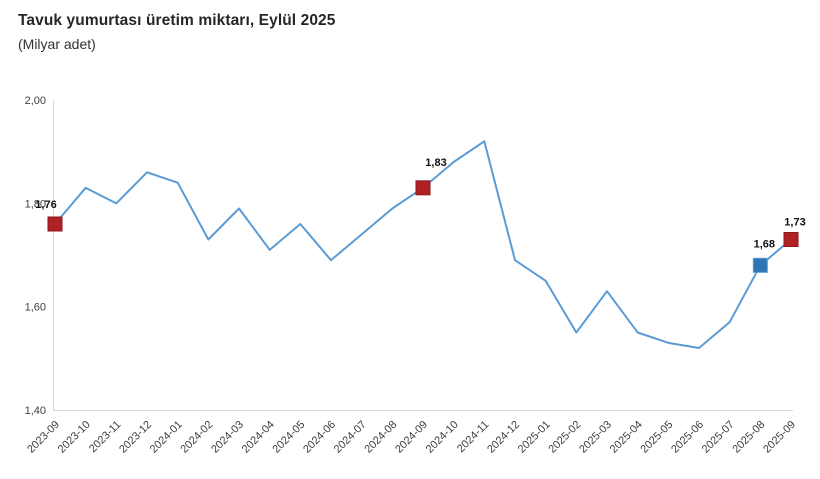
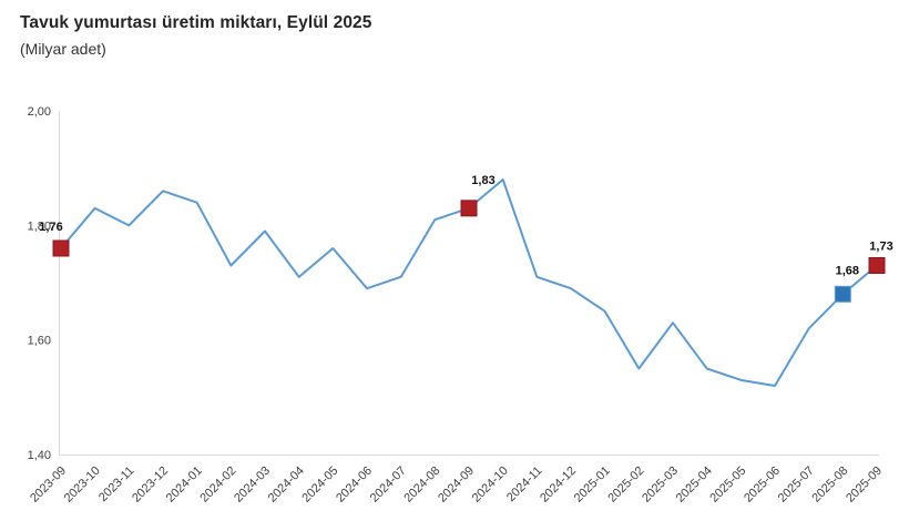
2024-07: 1,74 -> 1,71
2024-08: 1,79 -> 1,81
2024-11: 1,92 -> 1,71
2025-07: 1,57 -> 1,62
